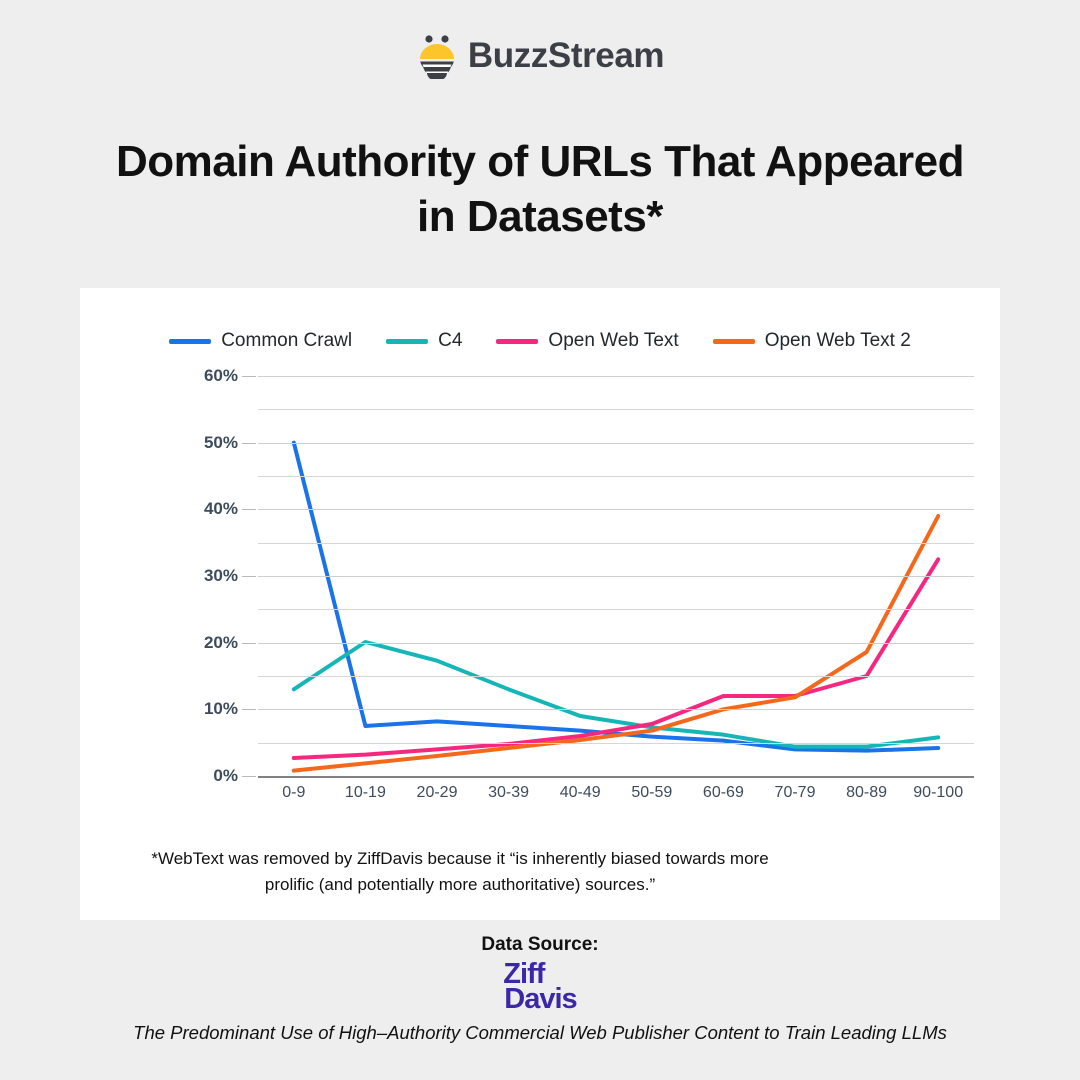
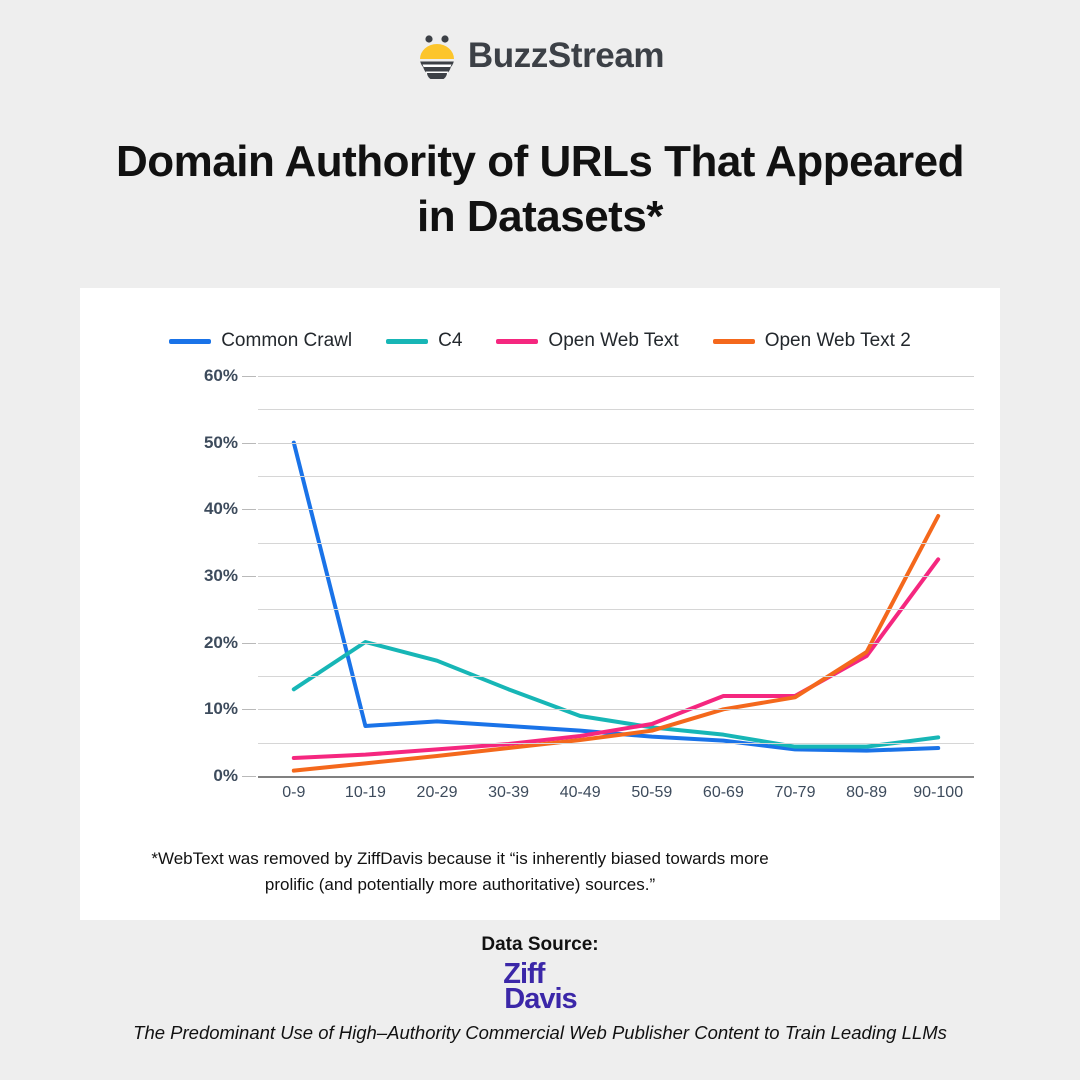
Open Web Text/80-89: 15% -> 18%
